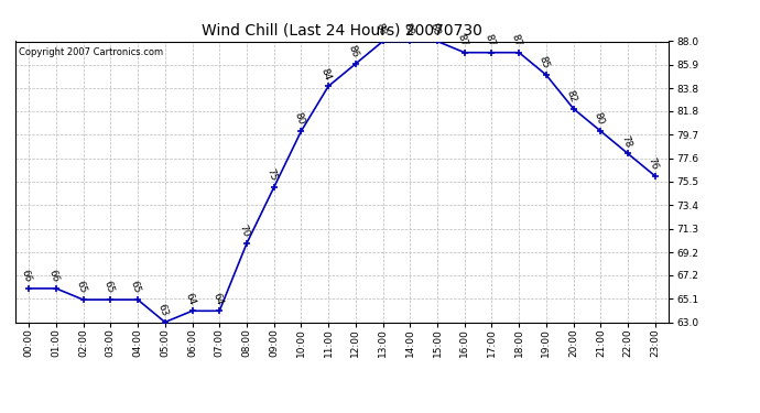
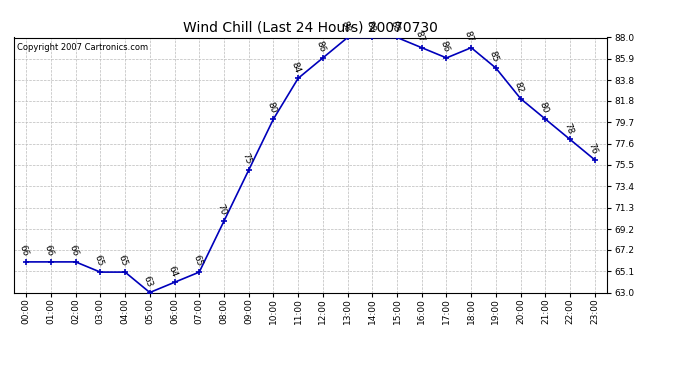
02:00: 65 -> 66
07:00: 64 -> 65
17:00: 87 -> 86
